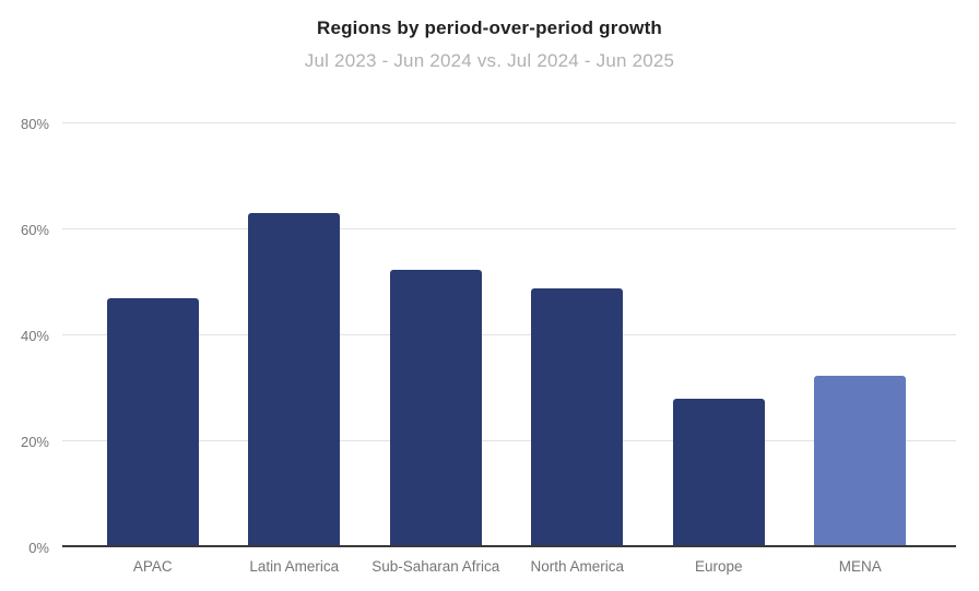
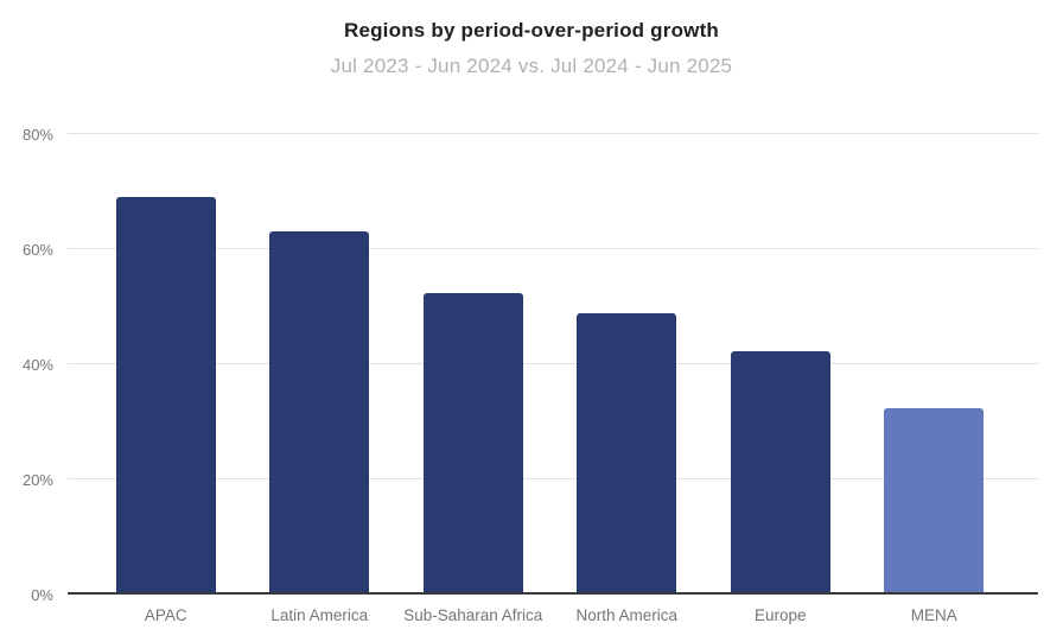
APAC: 47% -> 69%
Europe: 28% -> 42%
